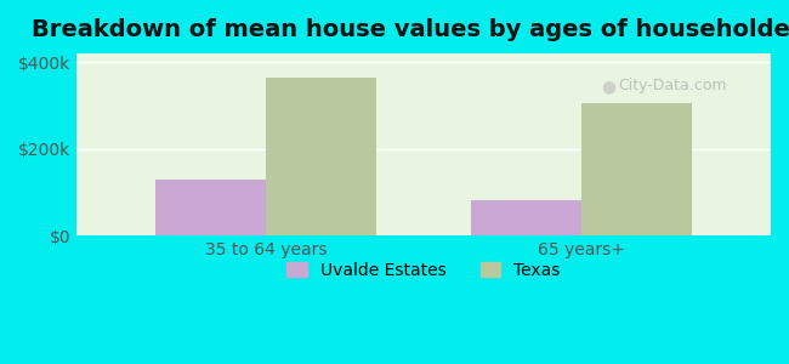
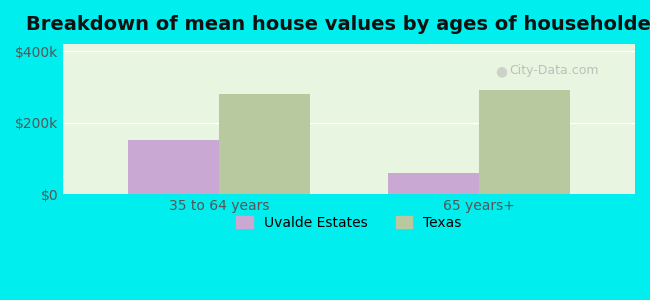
Uvalde Estates/35 to 64 years: $130k -> $150k
Texas/35 to 64 years: $365k -> $280k
Uvalde Estates/65 years+: $80k -> $60k
Texas/65 years+: $305k -> $290k
